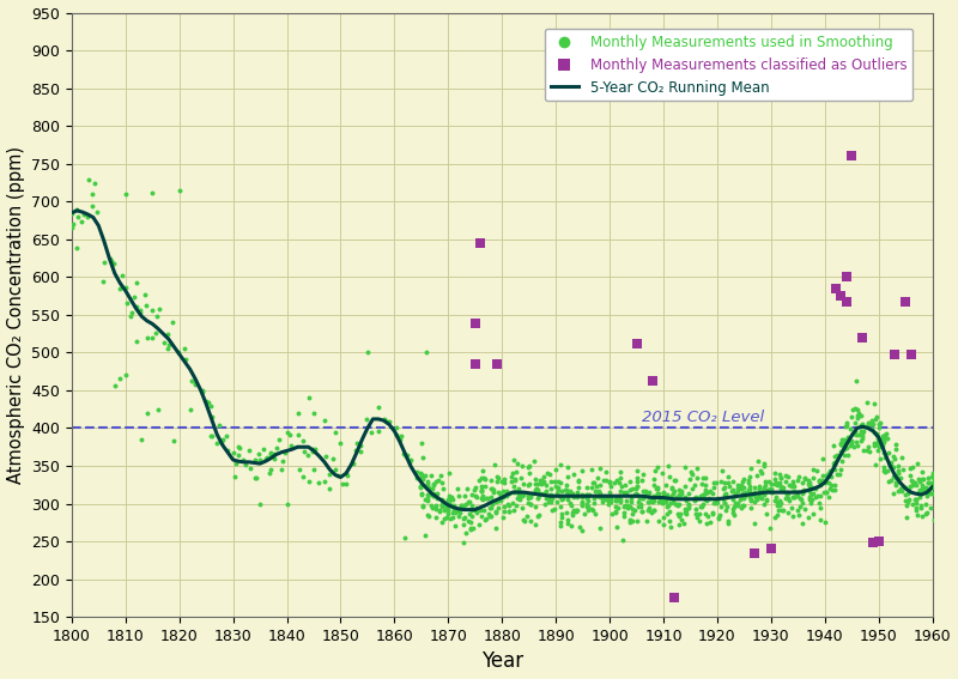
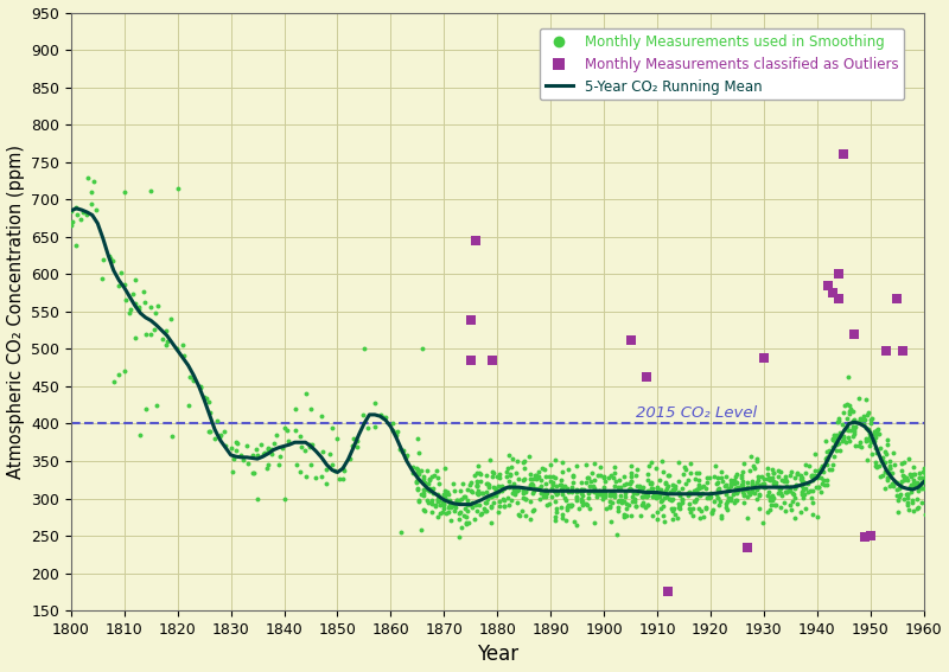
Monthly Measurements classified as Outliers/1930: 240 -> 488
